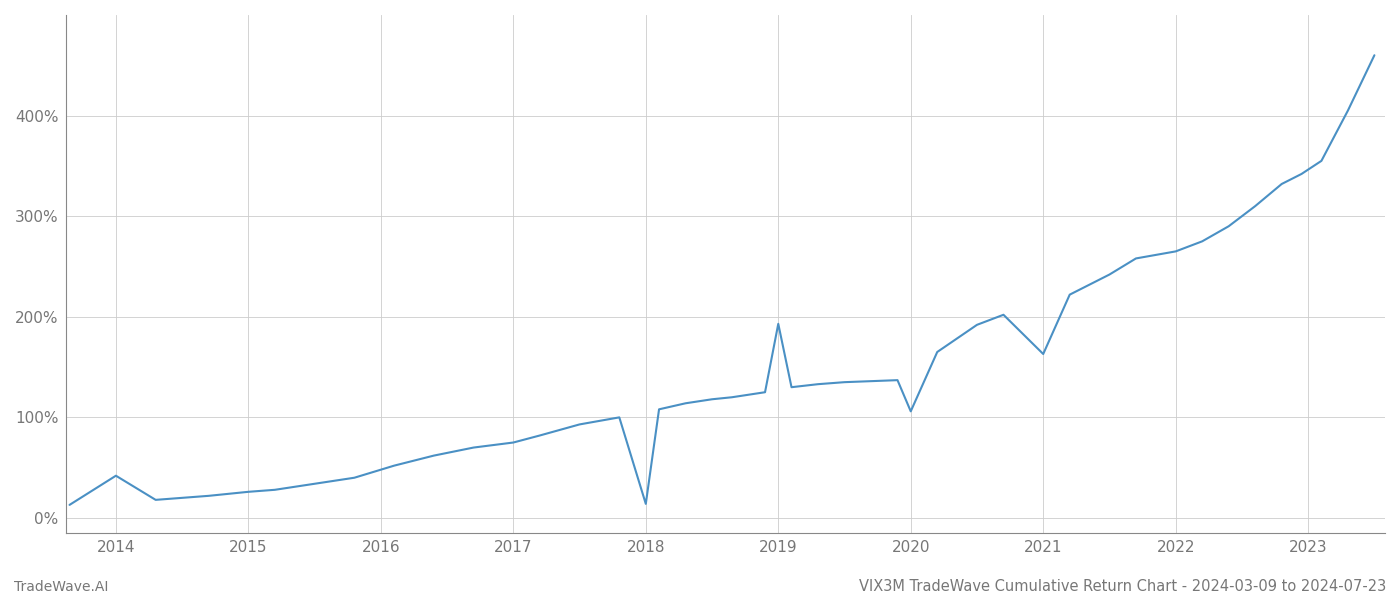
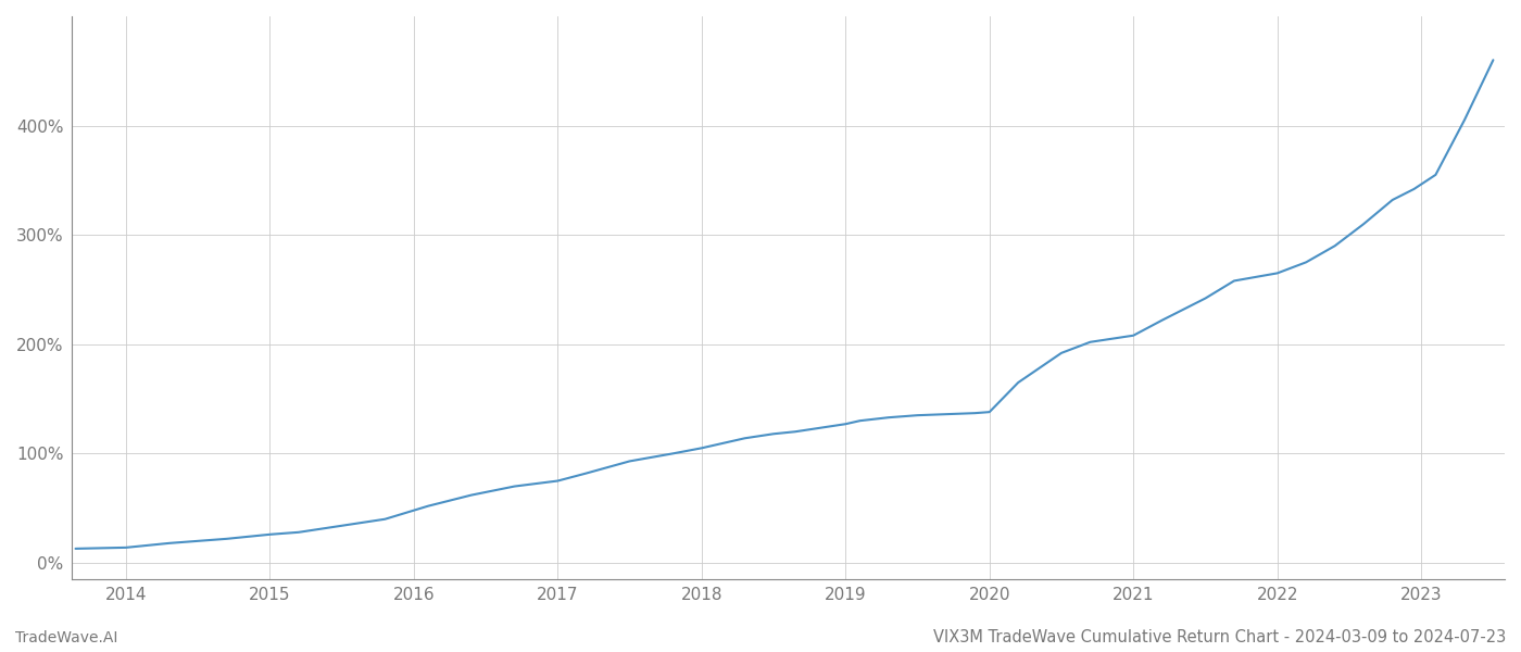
2014: 42% -> 14%
2018: 14% -> 105%
2019: 193% -> 127%
2020: 106% -> 138%
2021: 163% -> 208%
